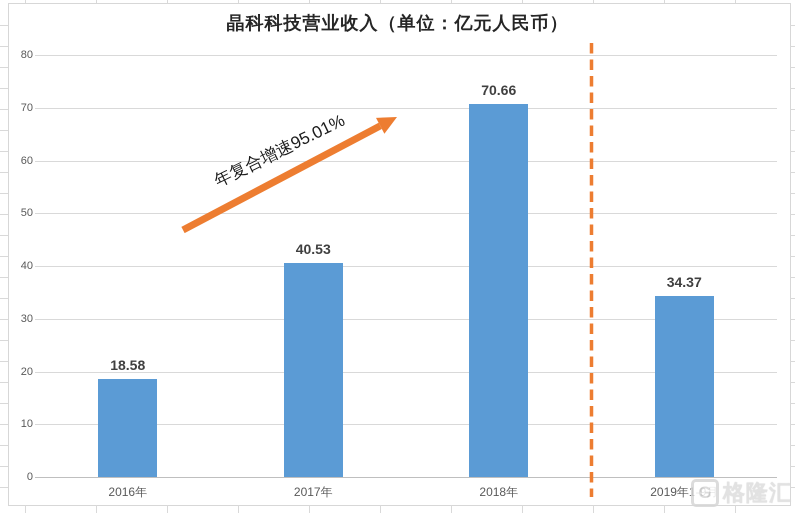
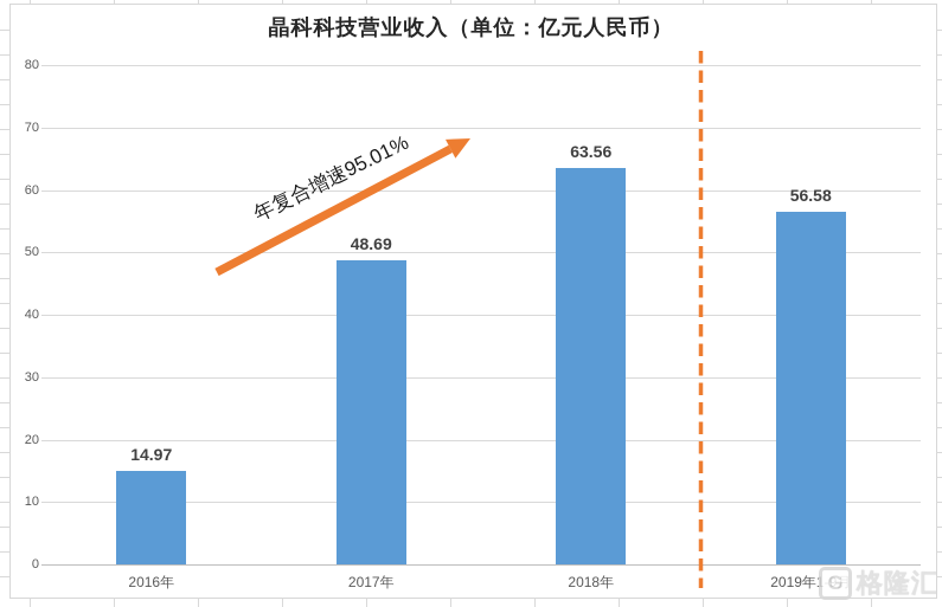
2016年: 18.58 -> 14.97
2017年: 40.53 -> 48.69
2018年: 70.66 -> 63.56
2019年1-9月: 34.37 -> 56.58
